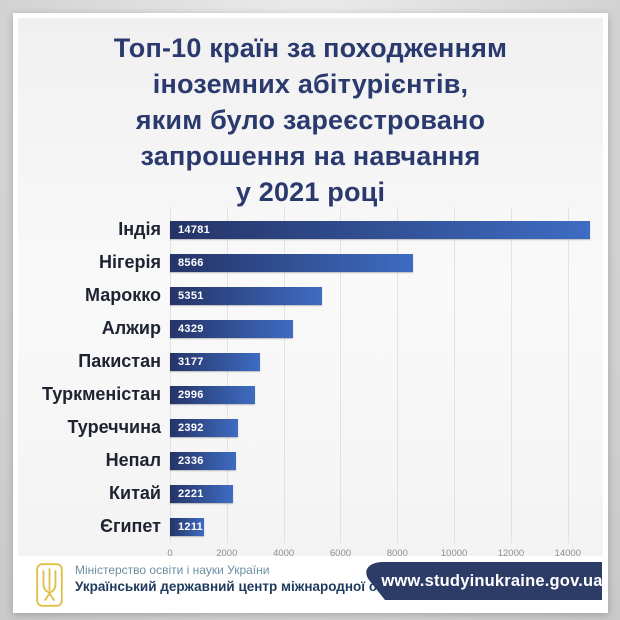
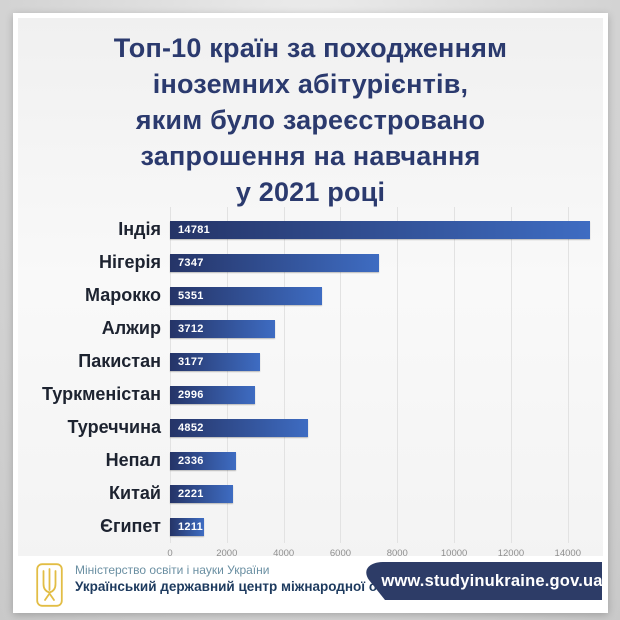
Нігерія: 8566 -> 7347
Алжир: 4329 -> 3712
Туреччина: 2392 -> 4852
